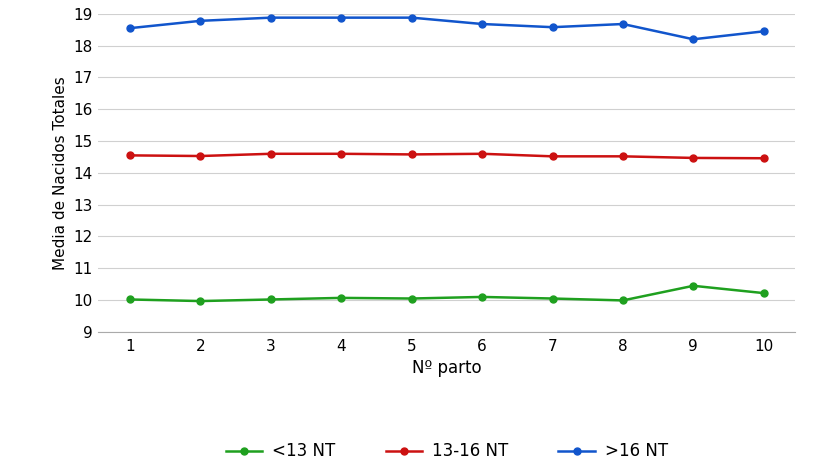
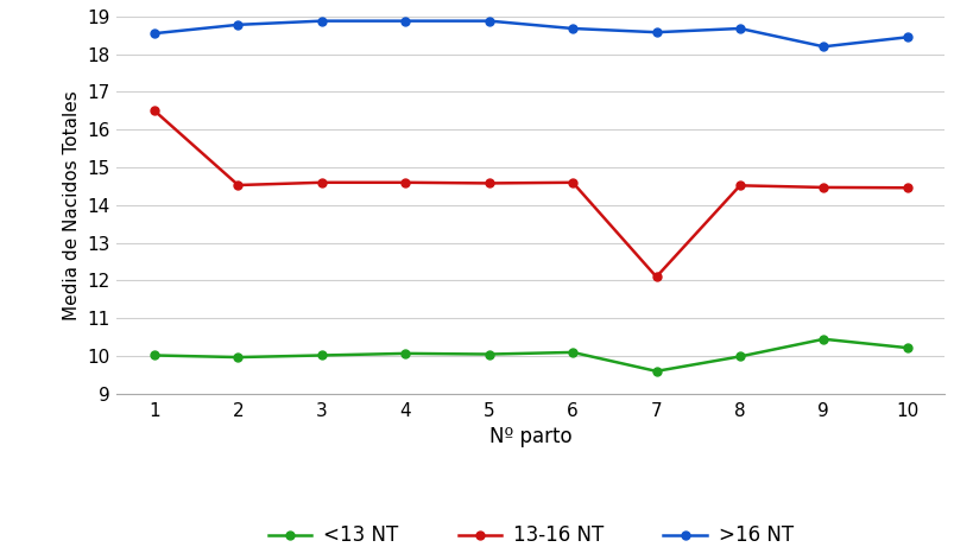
13-16 NT/1: 14.55 -> 16.50
<13 NT/7: 10.05 -> 9.60
13-16 NT/7: 14.52 -> 12.10
